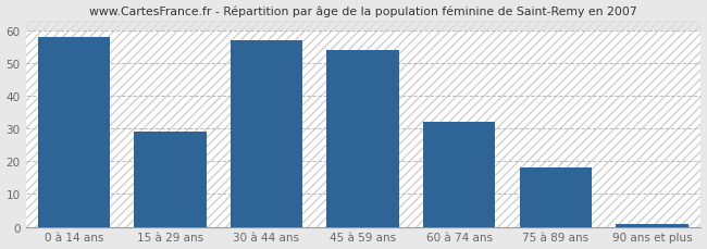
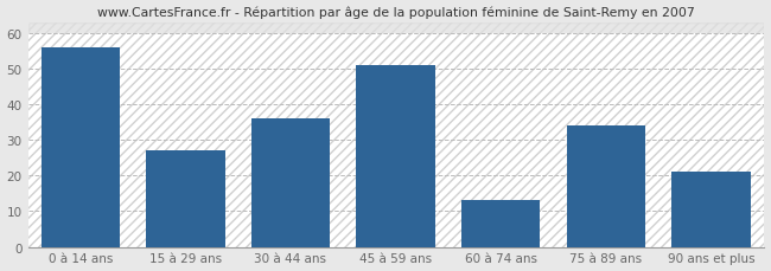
0 à 14 ans: 58 -> 56
15 à 29 ans: 29 -> 27
30 à 44 ans: 57 -> 36
45 à 59 ans: 54 -> 51
60 à 74 ans: 32 -> 13
75 à 89 ans: 18 -> 34
90 ans et plus: 1 -> 21
